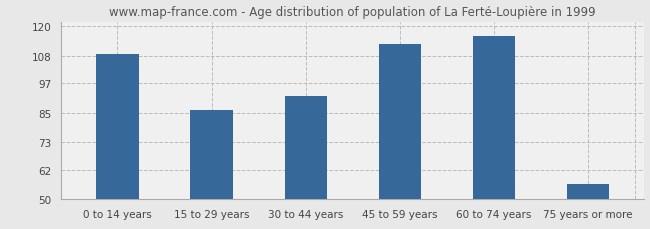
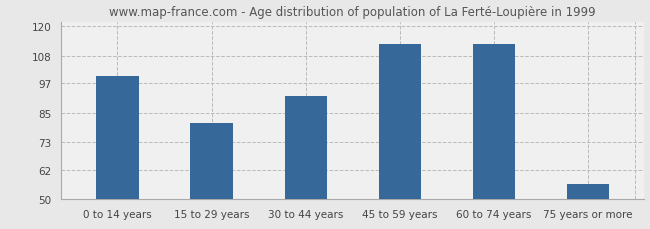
0 to 14 years: 109 -> 100
15 to 29 years: 86 -> 81
60 to 74 years: 116 -> 113
